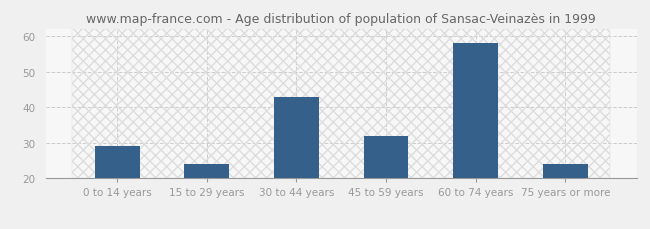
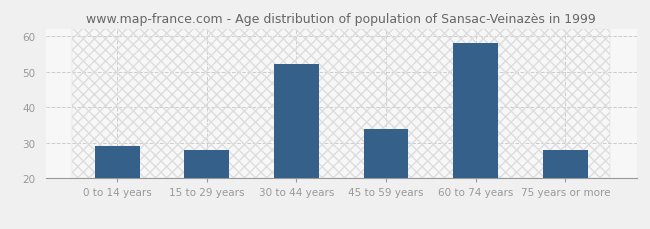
15 to 29 years: 24 -> 28
30 to 44 years: 43 -> 52
45 to 59 years: 32 -> 34
75 years or more: 24 -> 28
